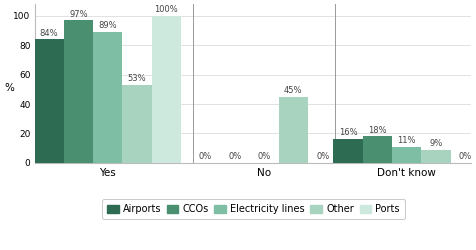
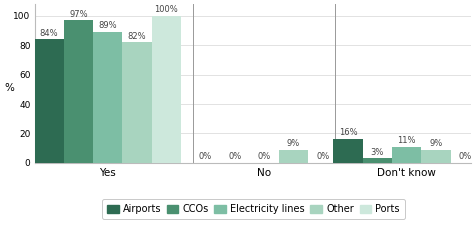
Other/Yes: 53% -> 82%
Other/No: 45% -> 9%
CCOs/Don't know: 18% -> 3%
